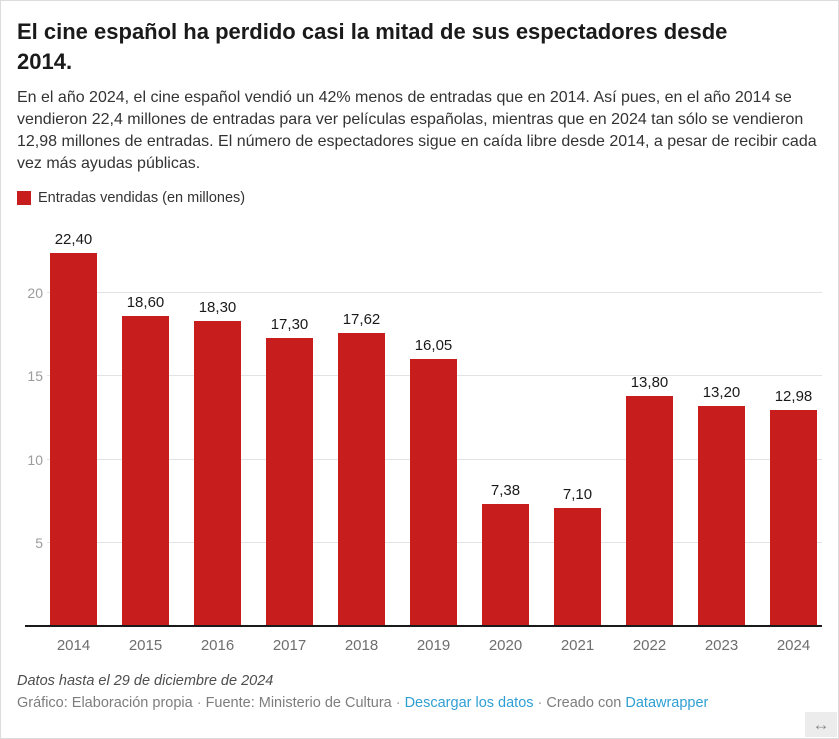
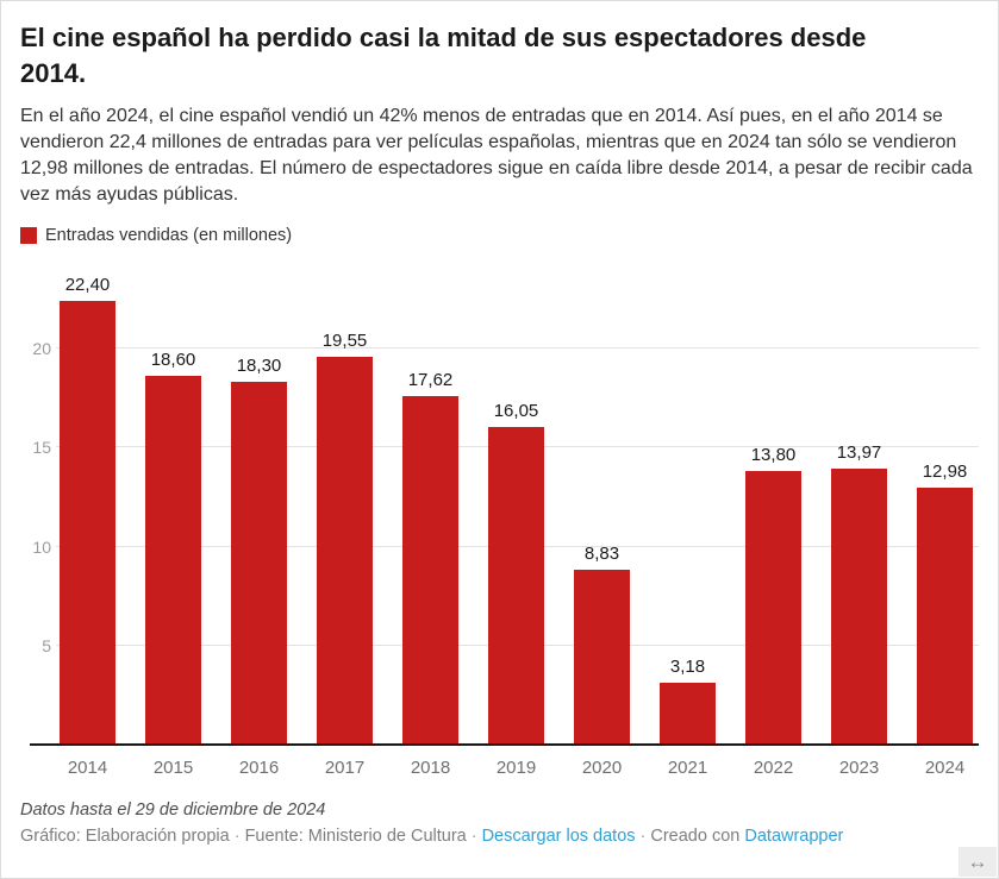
2017: 17,30 -> 19,55
2020: 7,38 -> 8,83
2021: 7,10 -> 3,18
2023: 13,20 -> 13,97
